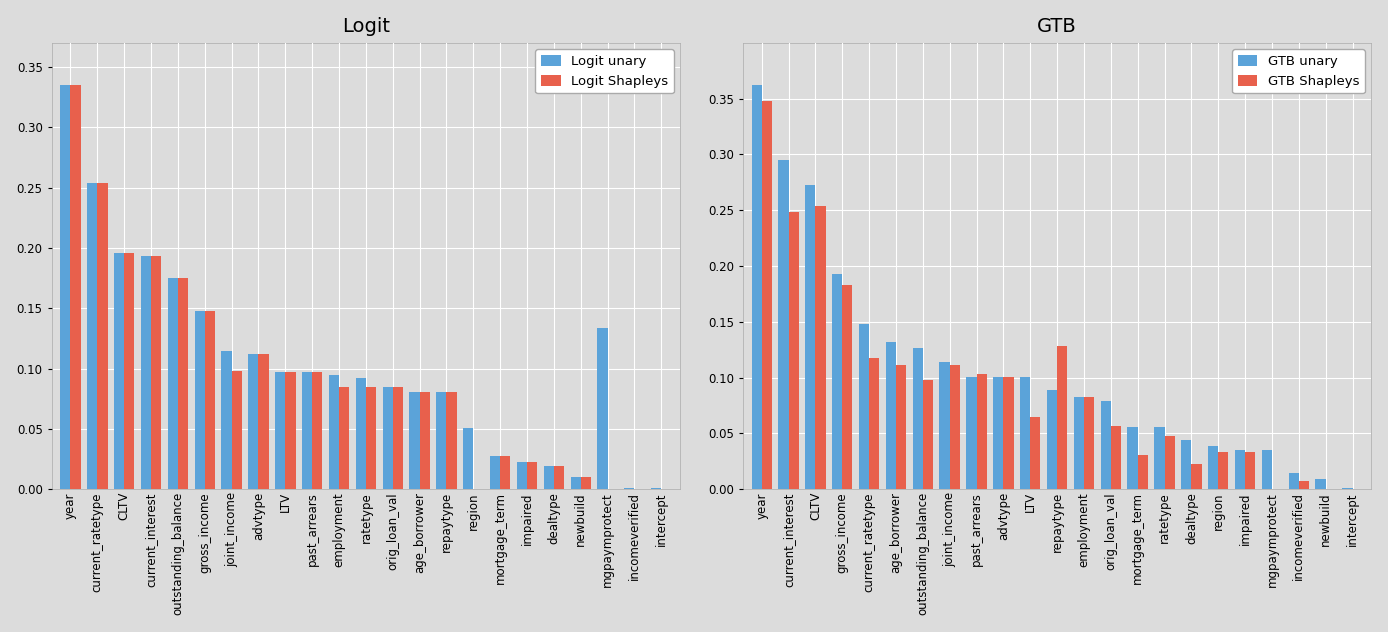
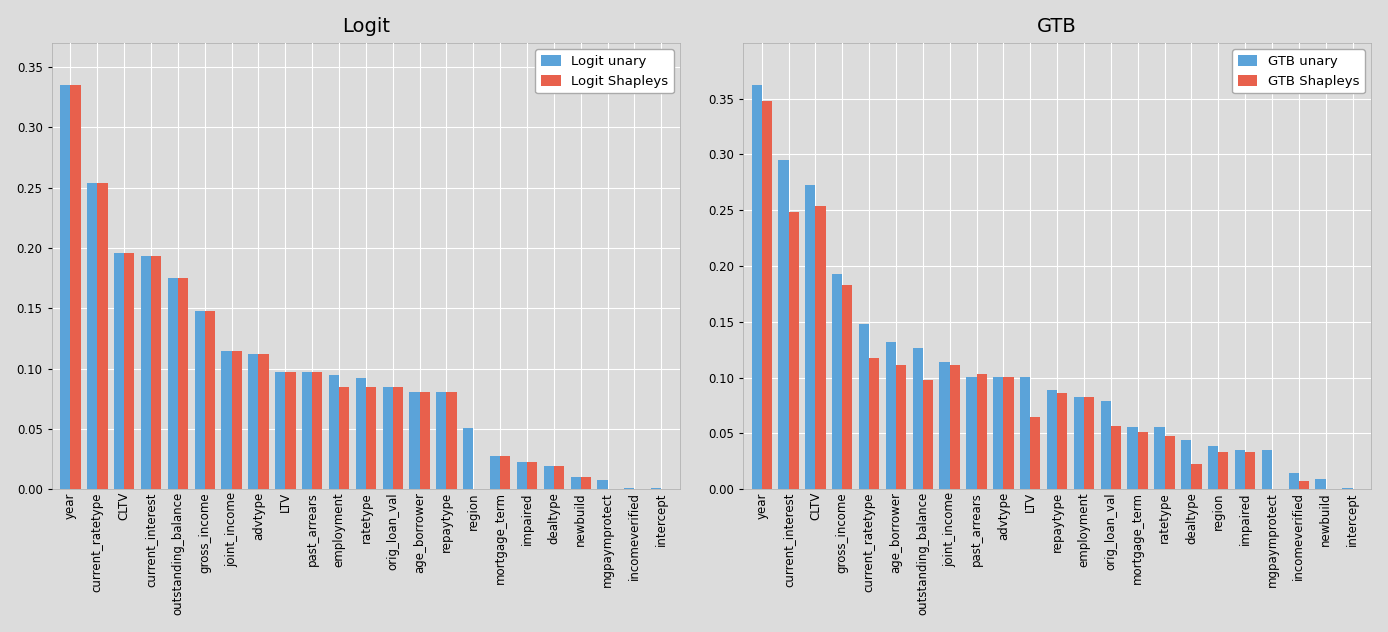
Logit/Logit Shapleys/joint_income: 0.098 -> 0.115
Logit/Logit unary/mgpaymprotect: 0.134 -> 0.008
GTB/GTB Shapleys/repaytype: 0.128 -> 0.086
GTB/GTB Shapleys/mortgage_term: 0.031 -> 0.051
